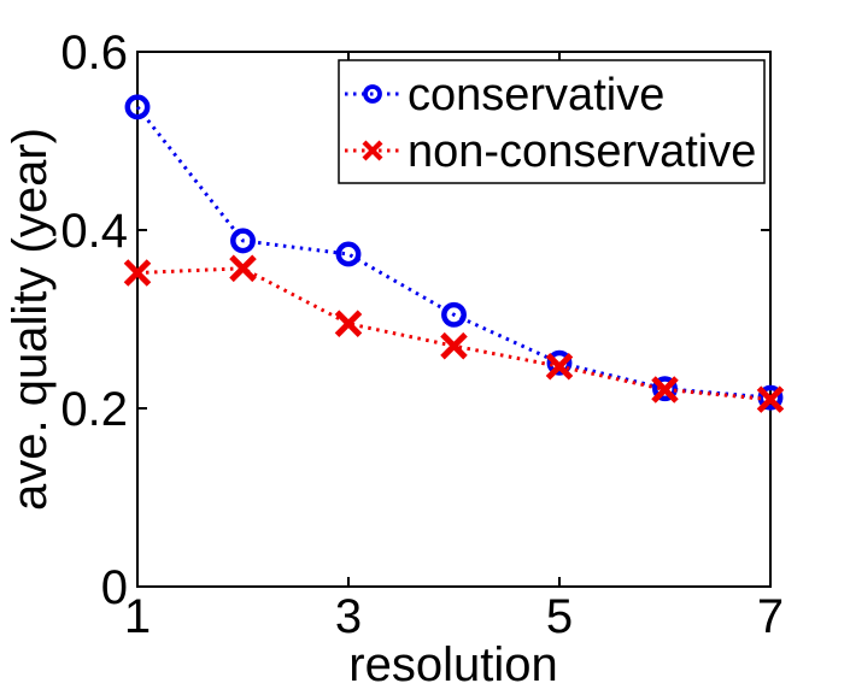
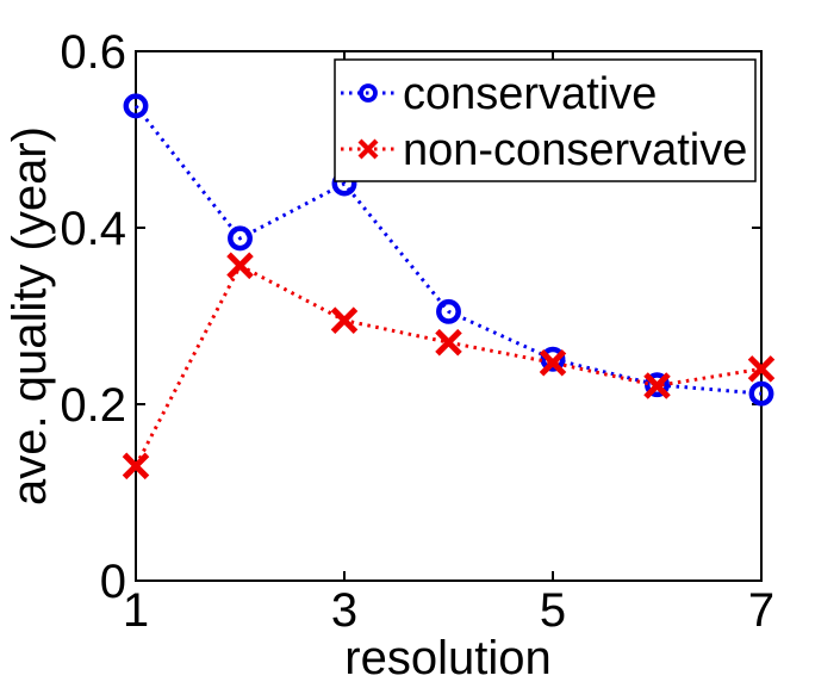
non-conservative/1: 0.35 -> 0.13
conservative/3: 0.37 -> 0.45
non-conservative/7: 0.21 -> 0.24
